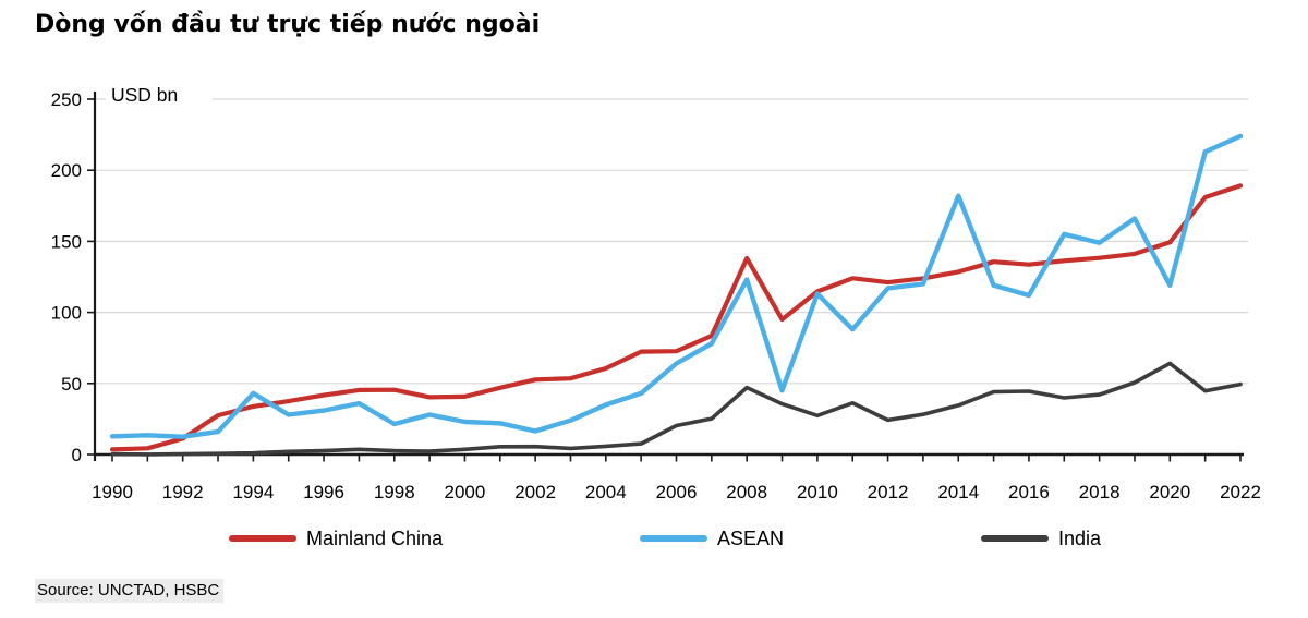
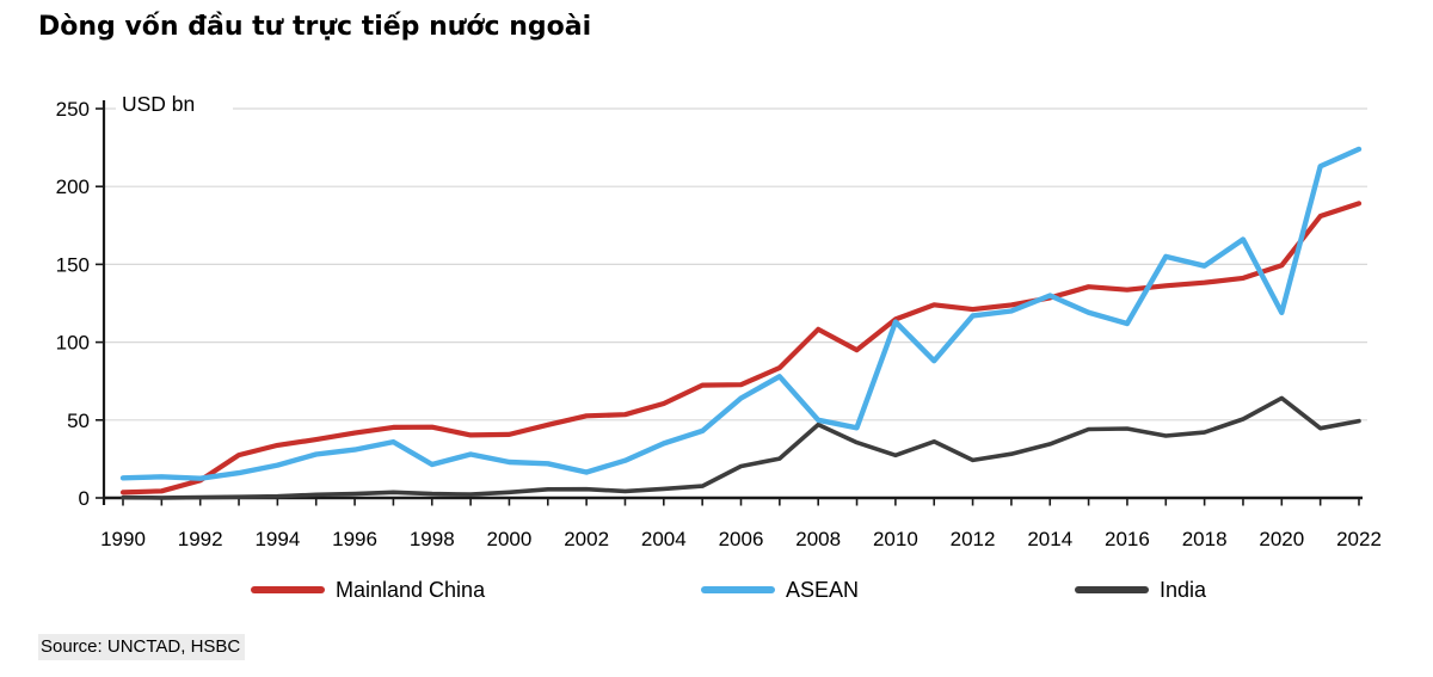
ASEAN/1994: 43 -> 21
Mainland China/2008: 138 -> 108
ASEAN/2008: 123 -> 50
ASEAN/2014: 182 -> 130
